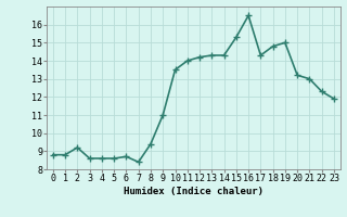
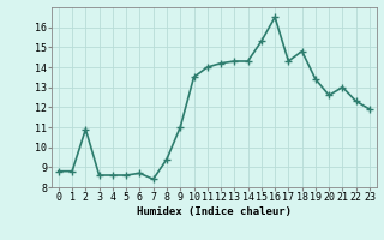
2: 9.2 -> 10.9
19: 15.0 -> 13.4
20: 13.2 -> 12.6
